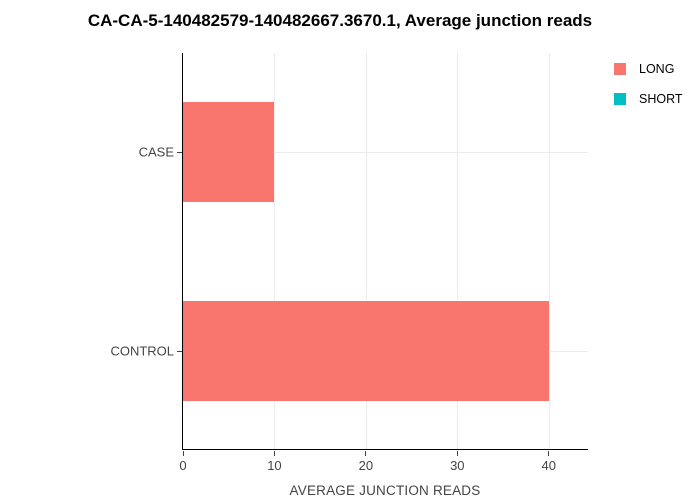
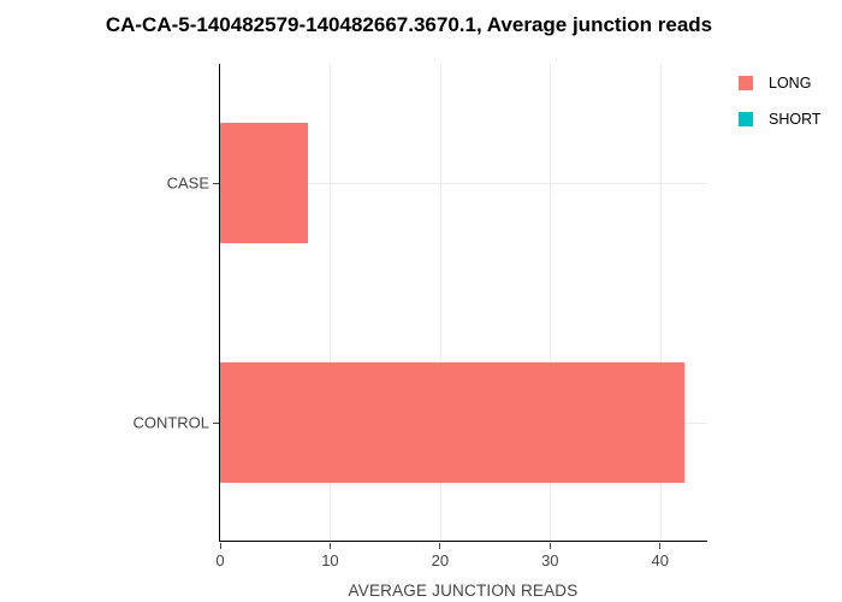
LONG/CASE: 10 -> 8
LONG/CONTROL: 40 -> 42
